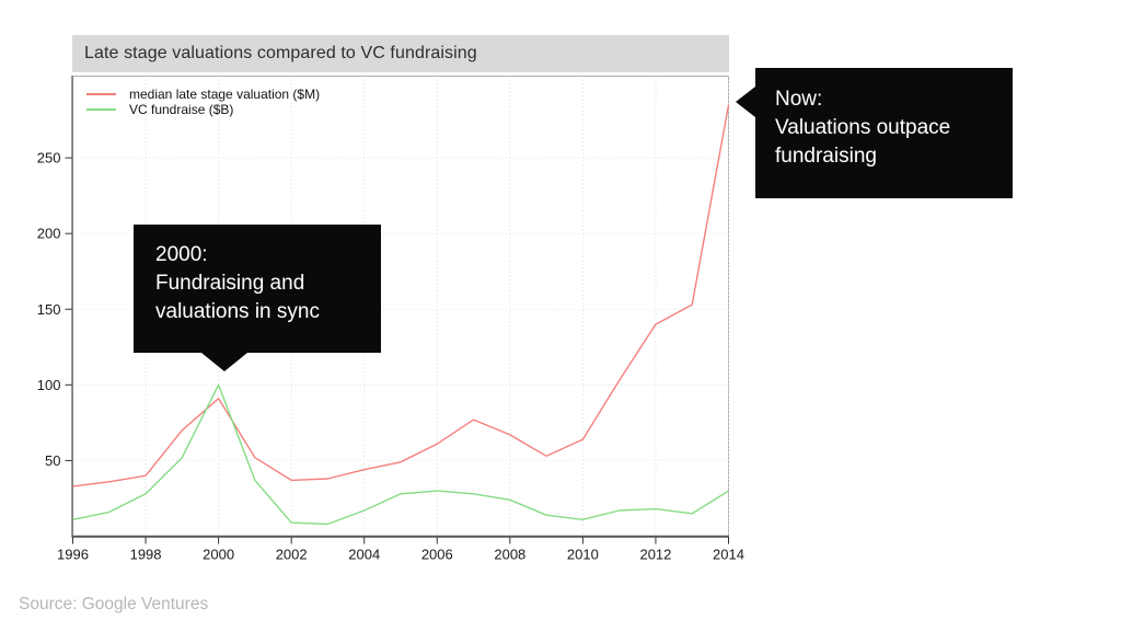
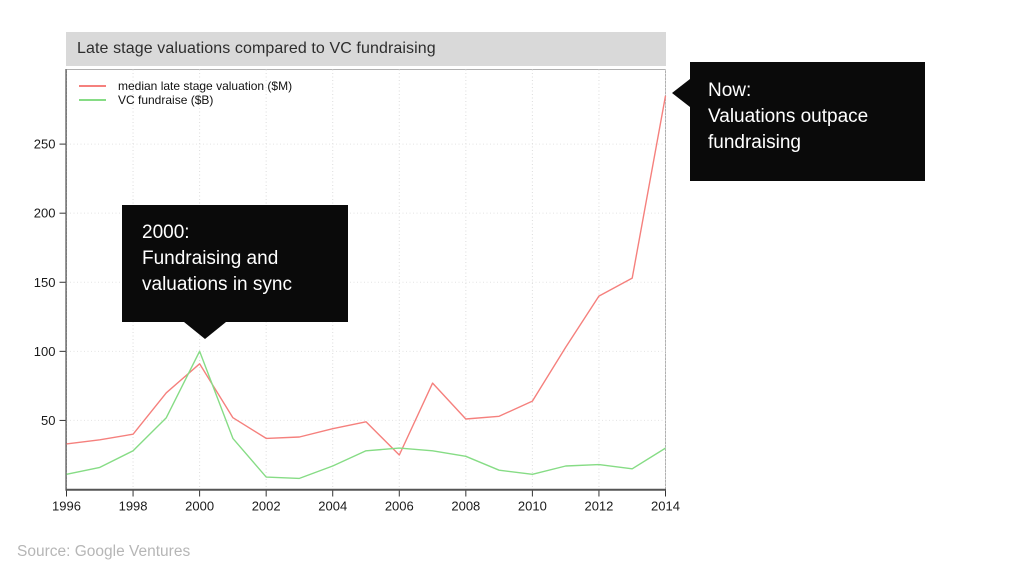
median late stage valuation ($M)/2006: 61 -> 25
median late stage valuation ($M)/2008: 67 -> 51
